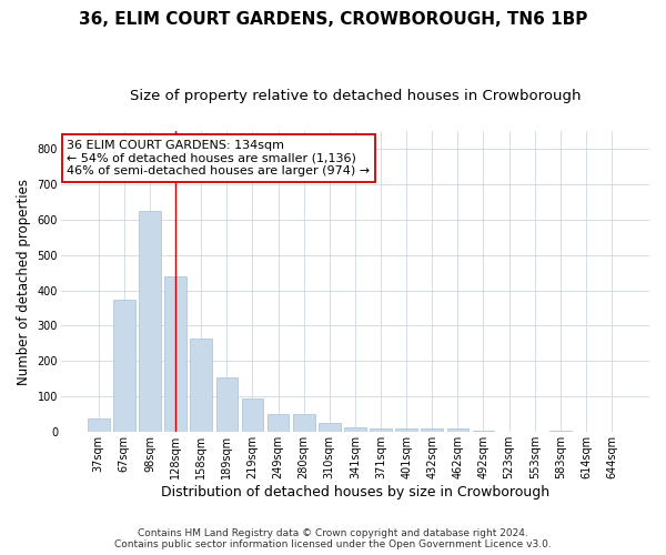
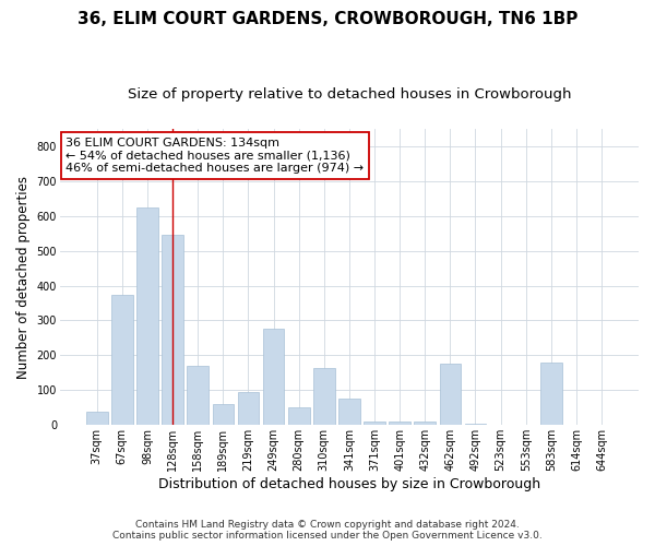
128sqm: 440 -> 545
158sqm: 265 -> 170
189sqm: 155 -> 60
249sqm: 50 -> 275
310sqm: 25 -> 165
341sqm: 15 -> 75
462sqm: 10 -> 175
583sqm: 5 -> 180
